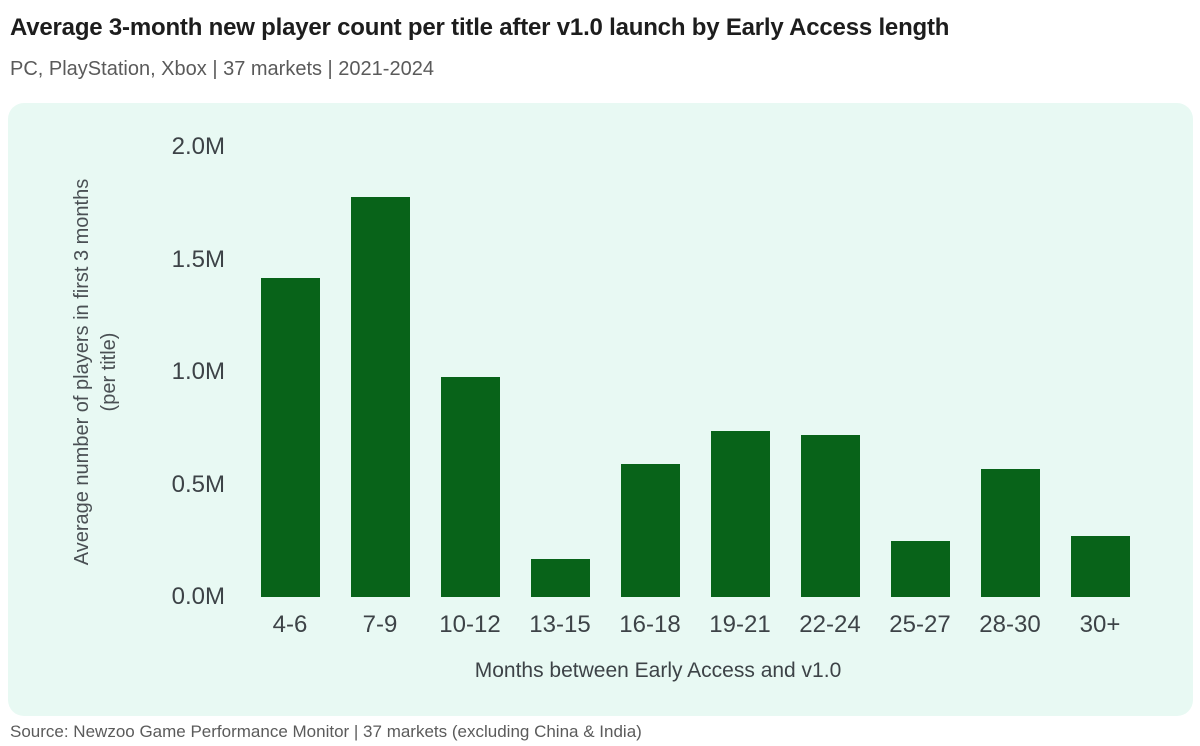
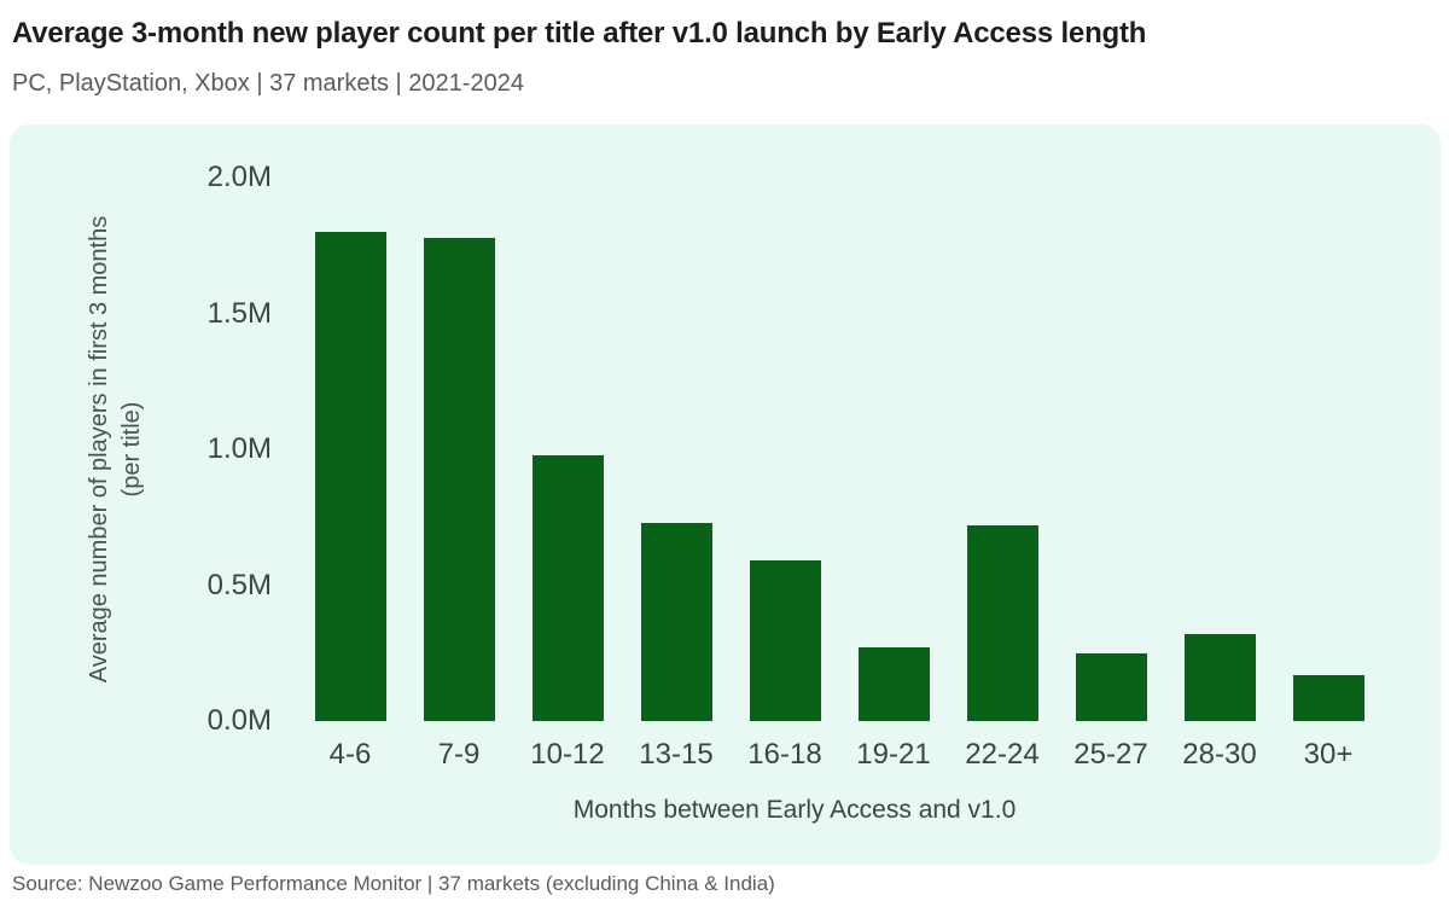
4-6: 1.42M -> 1.80M
13-15: 0.17M -> 0.73M
19-21: 0.74M -> 0.27M
28-30: 0.57M -> 0.32M
30+: 0.27M -> 0.17M
